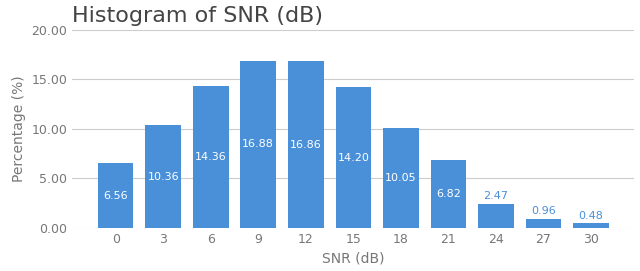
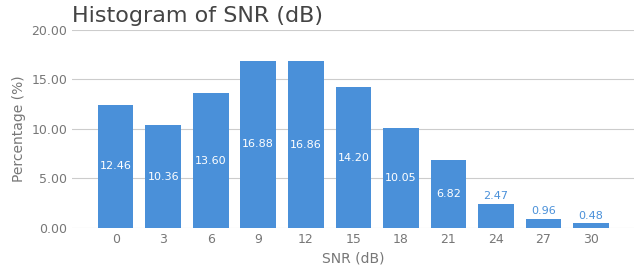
0: 6.56 -> 12.46
6: 14.36 -> 13.60
